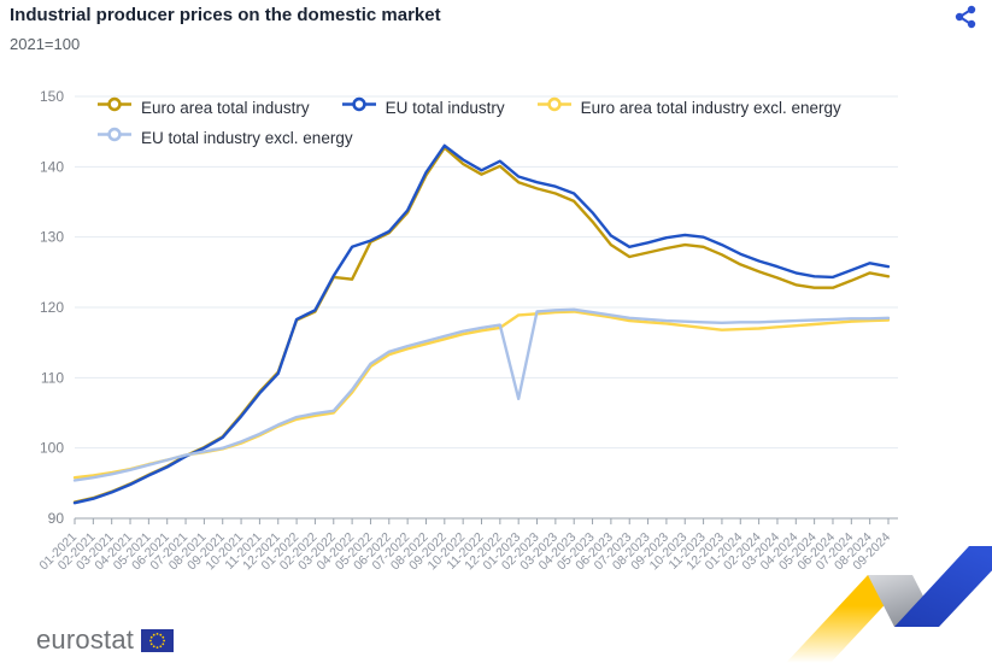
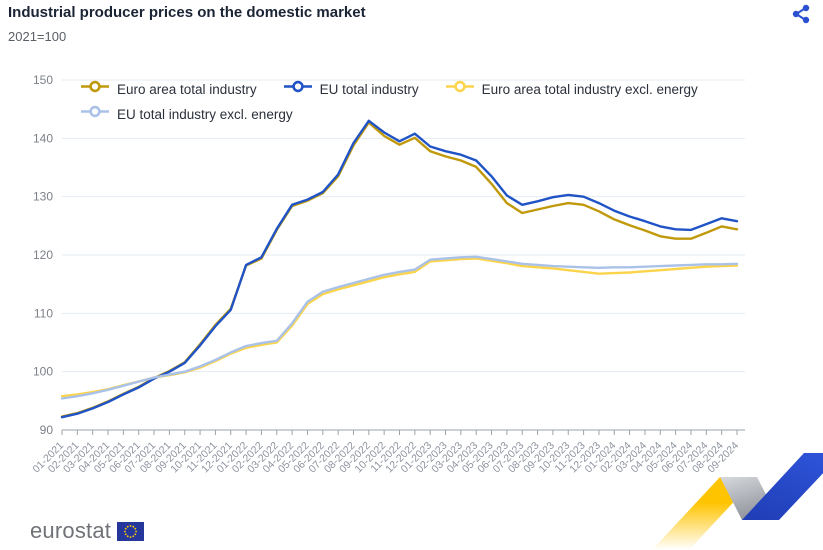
Euro area total industry/04-2022: 124 -> 128
EU total industry excl. energy/01-2023: 107 -> 119
